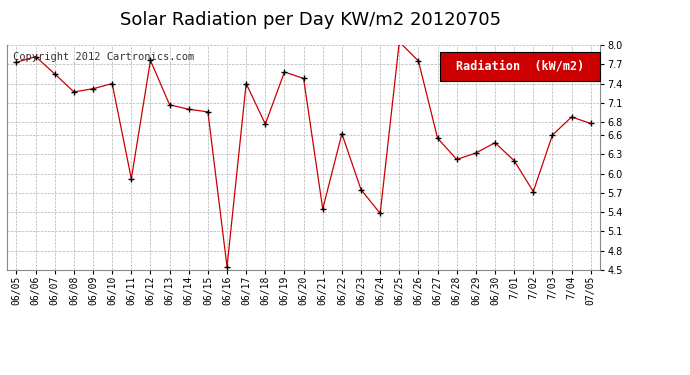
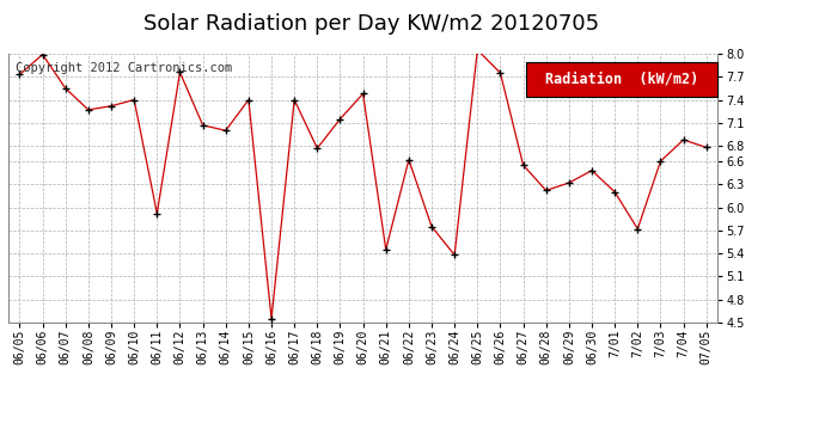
06/06: 7.82 -> 7.99
06/15: 6.96 -> 7.40
06/19: 7.58 -> 7.15
